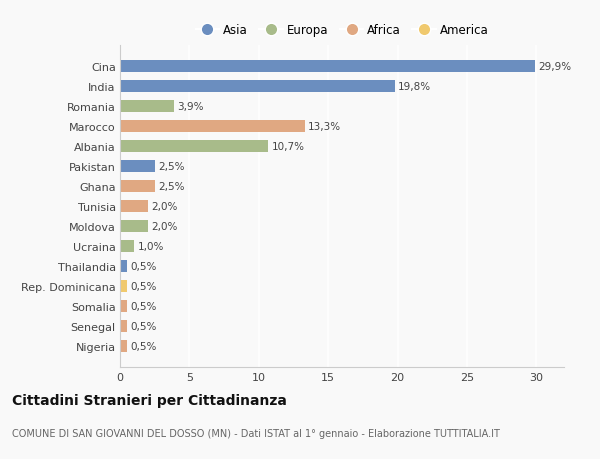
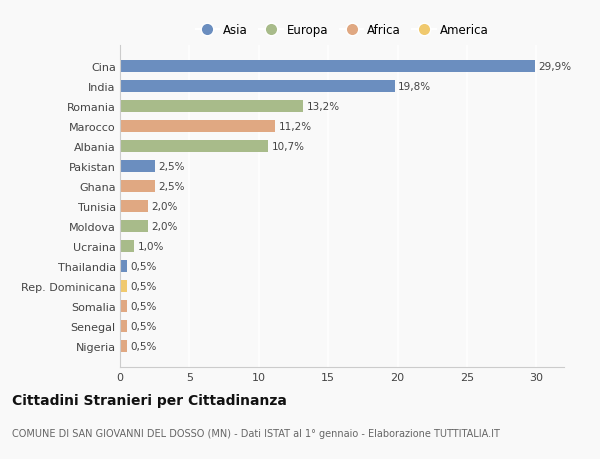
Romania: 3,9% -> 13,2%
Marocco: 13,3% -> 11,2%
